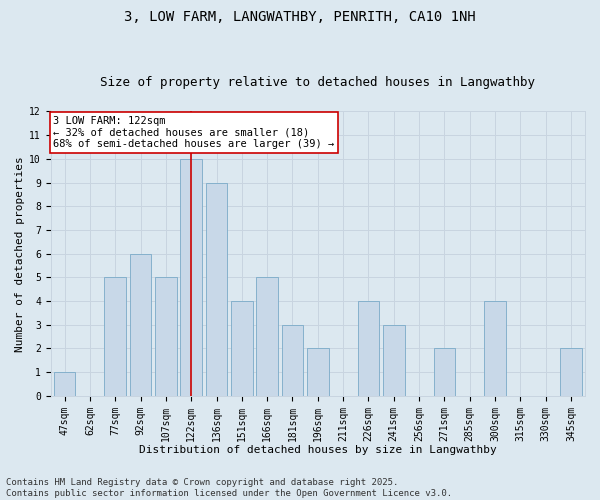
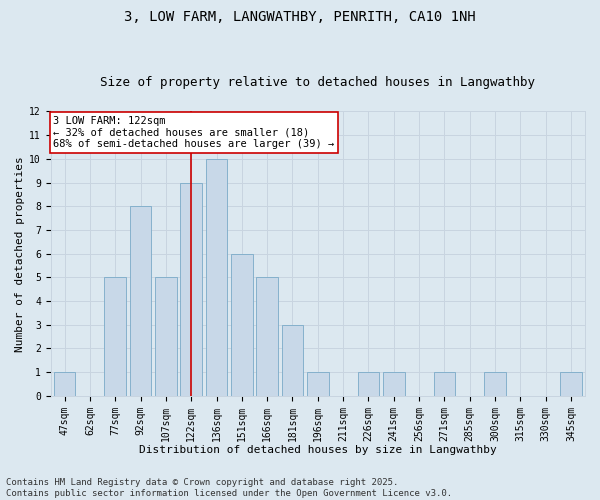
92sqm: 6 -> 8
122sqm: 10 -> 9
136sqm: 9 -> 10
151sqm: 4 -> 6
196sqm: 2 -> 1
226sqm: 4 -> 1
241sqm: 3 -> 1
271sqm: 2 -> 1
300sqm: 4 -> 1
345sqm: 2 -> 1
